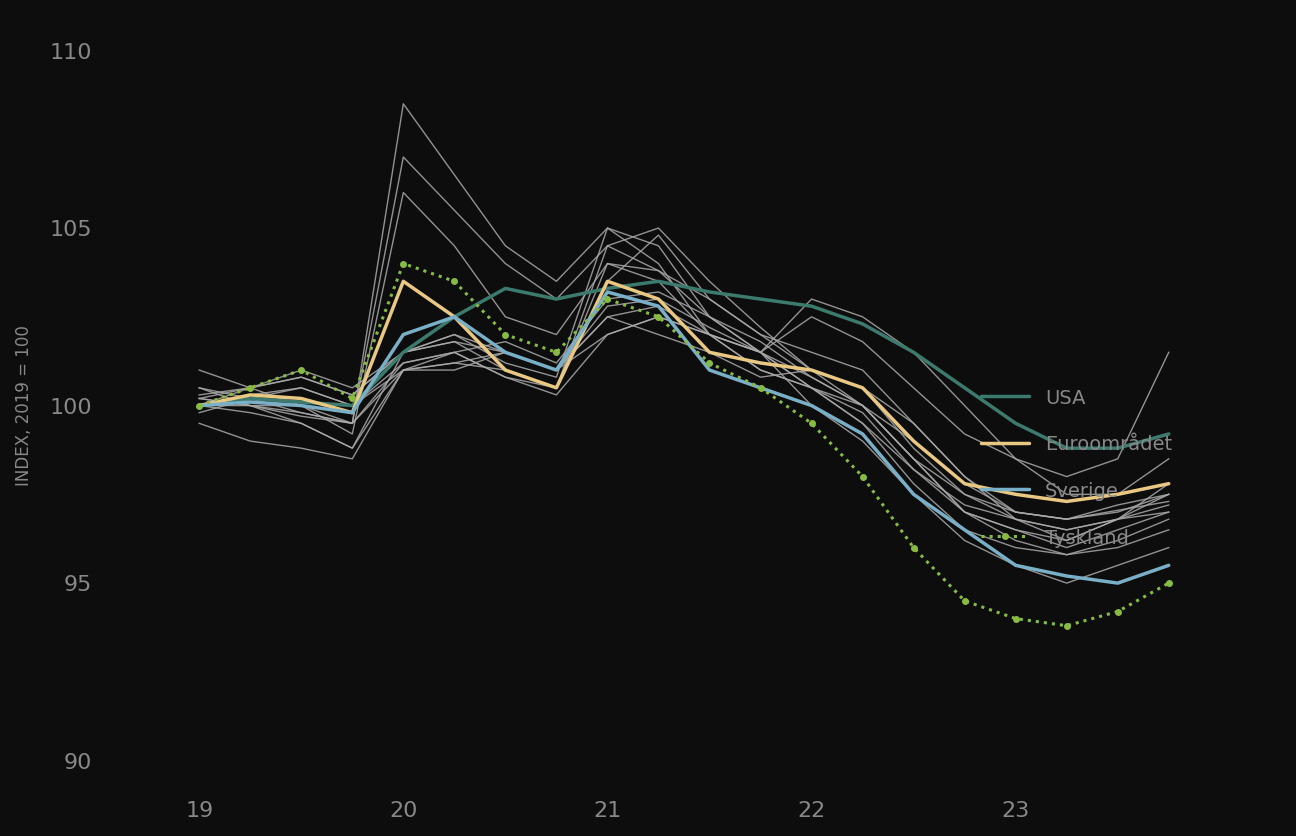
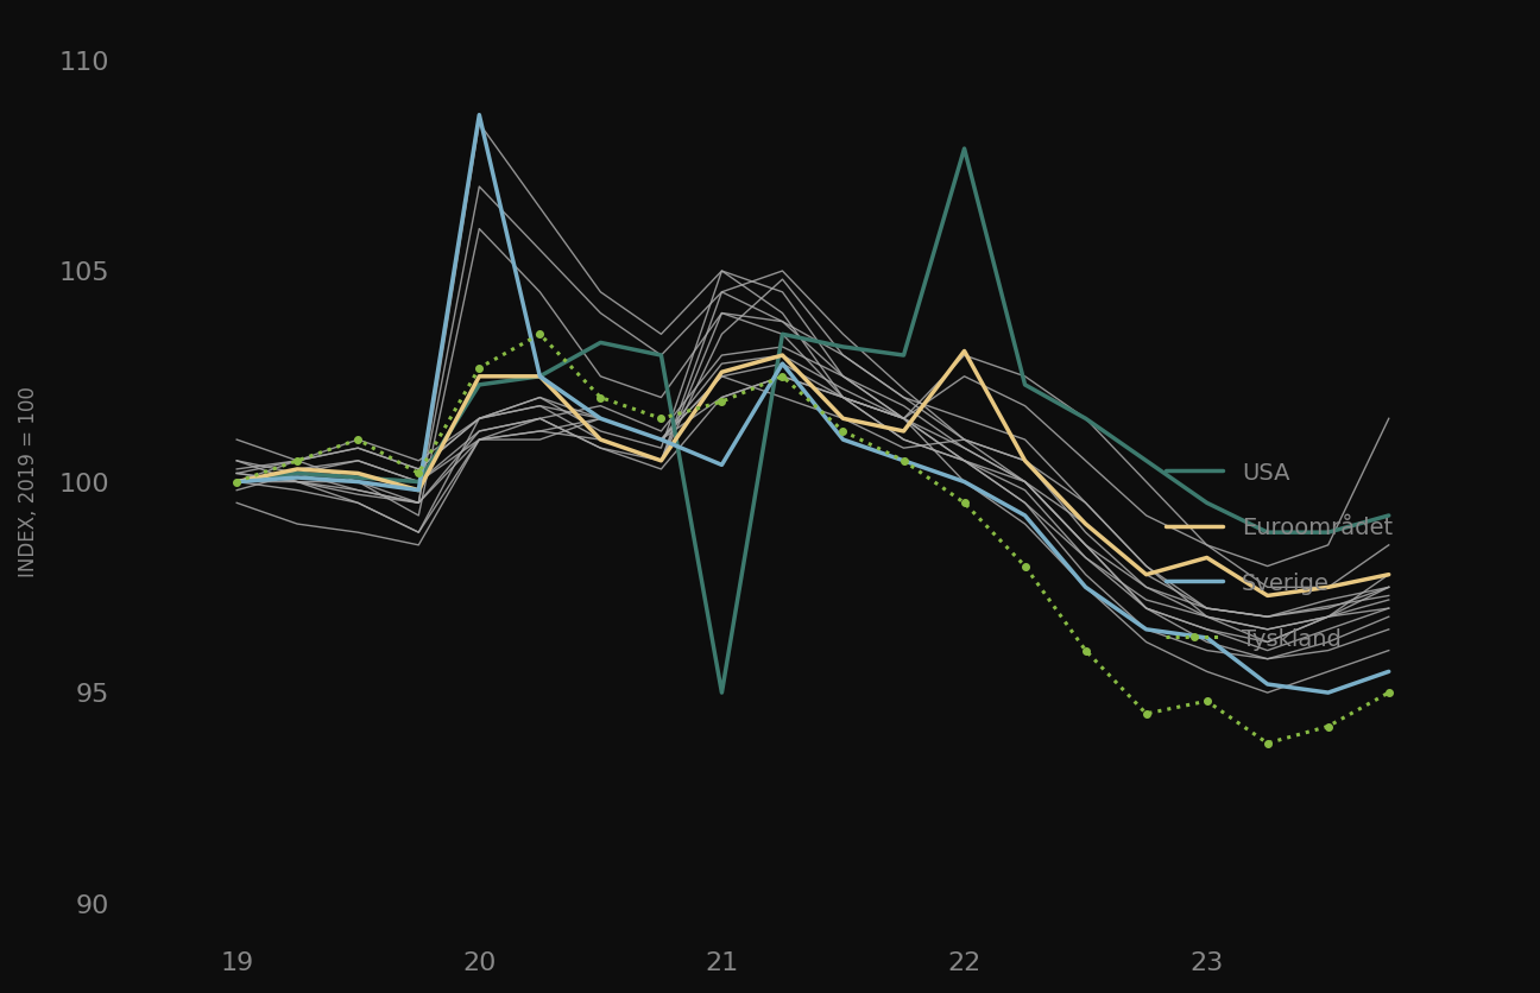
USA/20: 101.5 -> 102.3
Euroområdet/20: 103.5 -> 102.5
Sverige/20: 102.0 -> 108.7
Tyskland/20: 104.0 -> 102.7
USA/21: 103.3 -> 95.0
Euroområdet/21: 103.5 -> 102.6
Sverige/21: 103.2 -> 100.4
Tyskland/21: 103.0 -> 101.9
USA/22: 102.8 -> 107.9
Euroområdet/22: 101.0 -> 103.1
Euroområdet/23: 97.5 -> 98.2
Sverige/23: 95.5 -> 96.3
Tyskland/23: 94.0 -> 94.8
